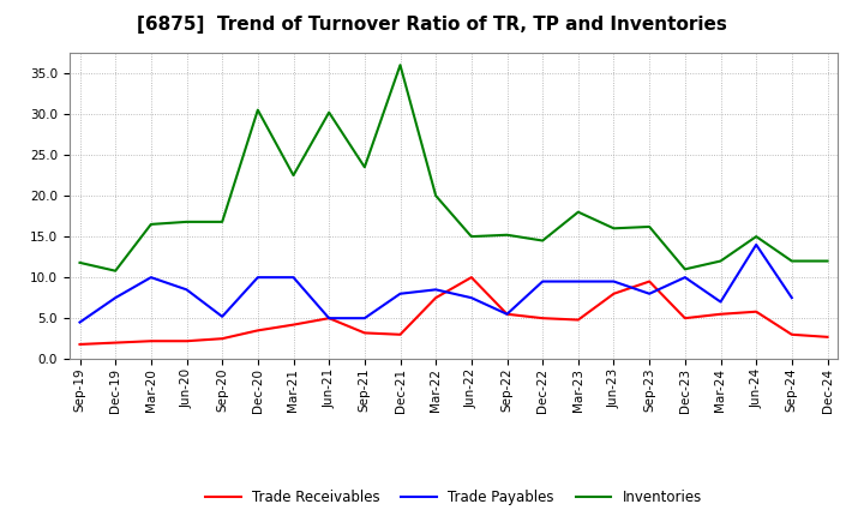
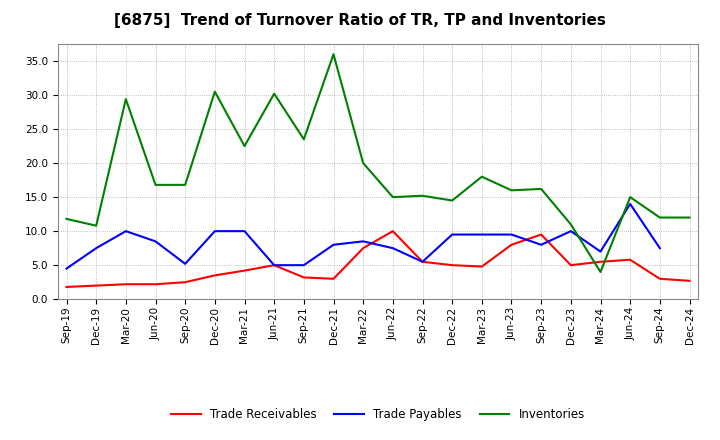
Inventories/Mar-20: 16.5 -> 29.4
Inventories/Mar-24: 12.0 -> 4.0
